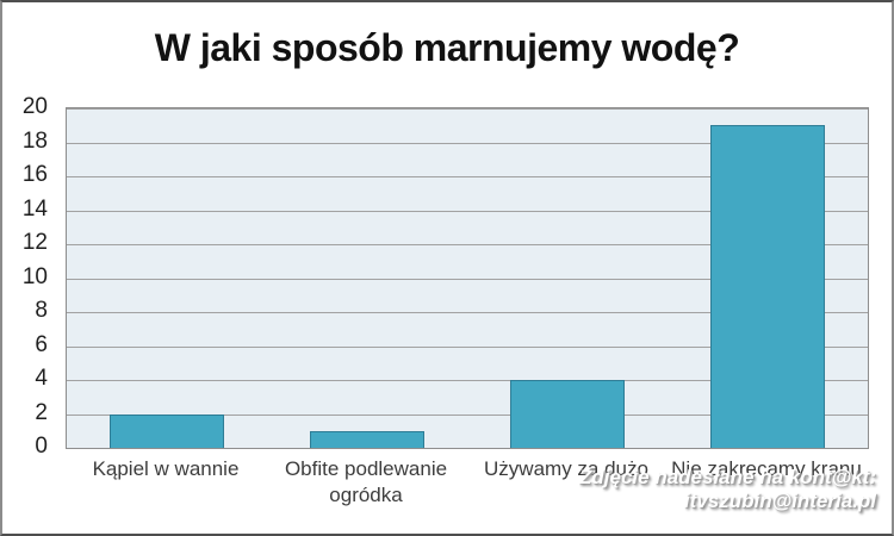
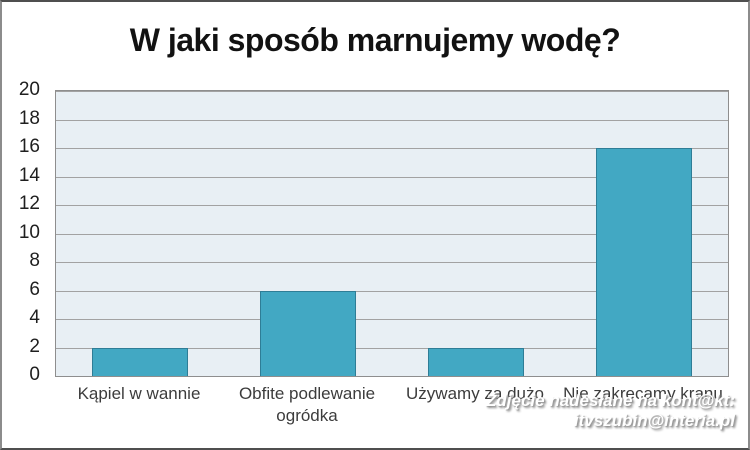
Obfite podlewanie ogródka: 1 -> 6
Używamy za dużo: 4 -> 2
Nie zakręcamy kranu: 19 -> 16
